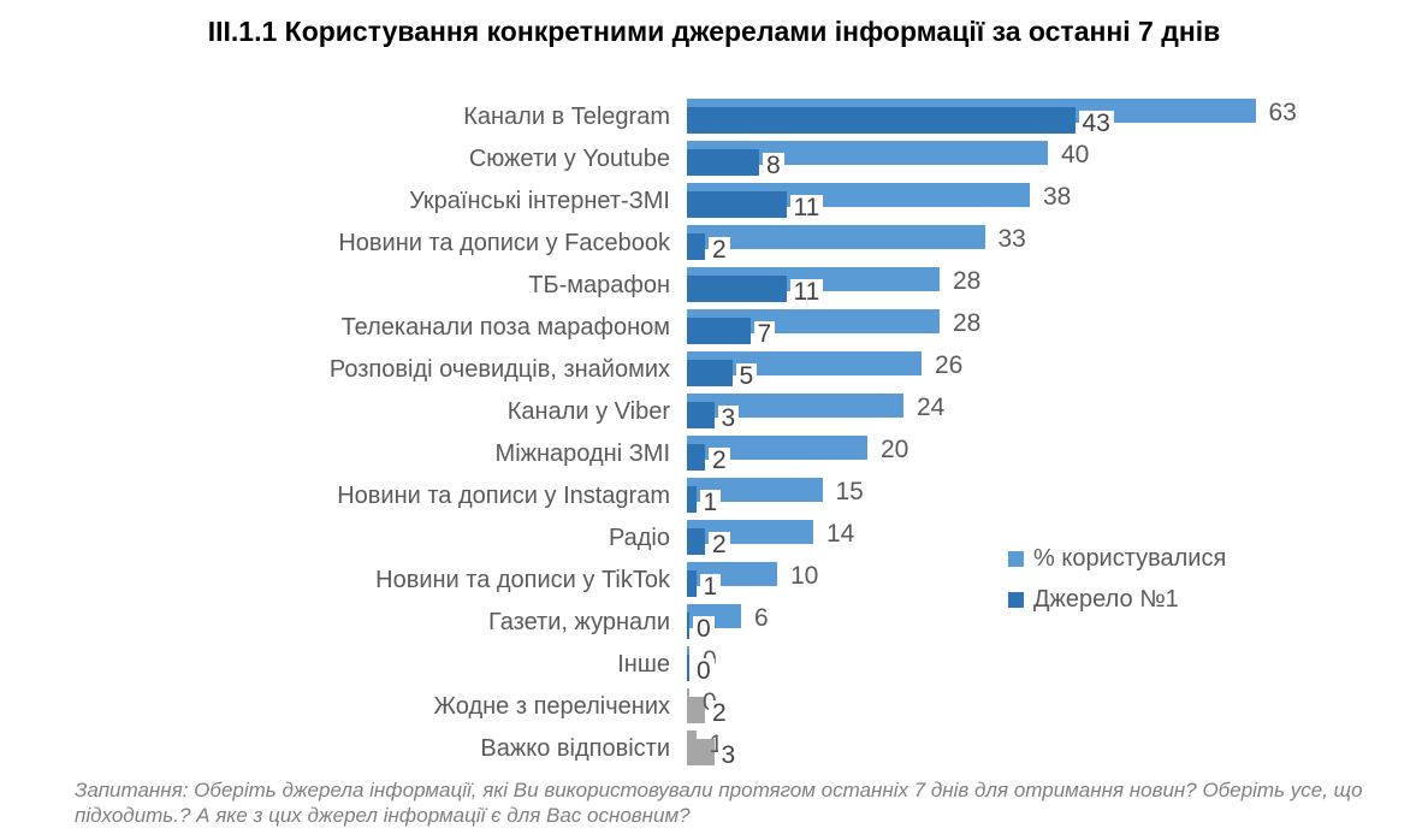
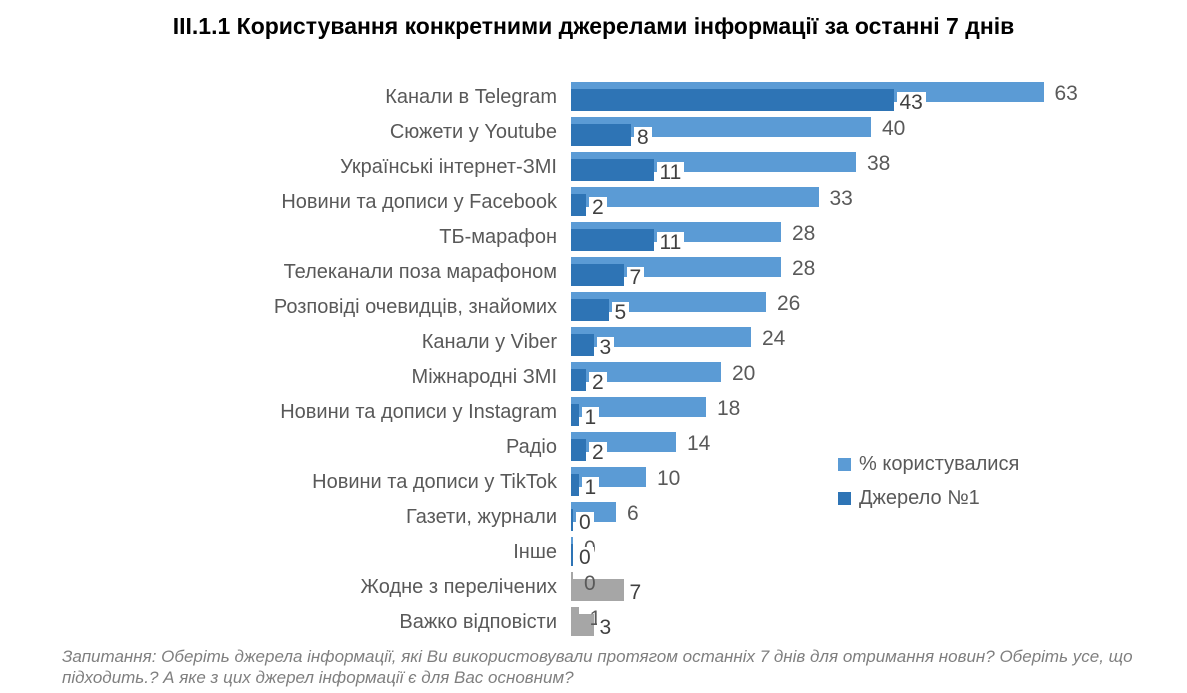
% користувалися/Новини та дописи у Instagram: 15 -> 18
Джерело №1/Жодне з перелічених: 2 -> 7
